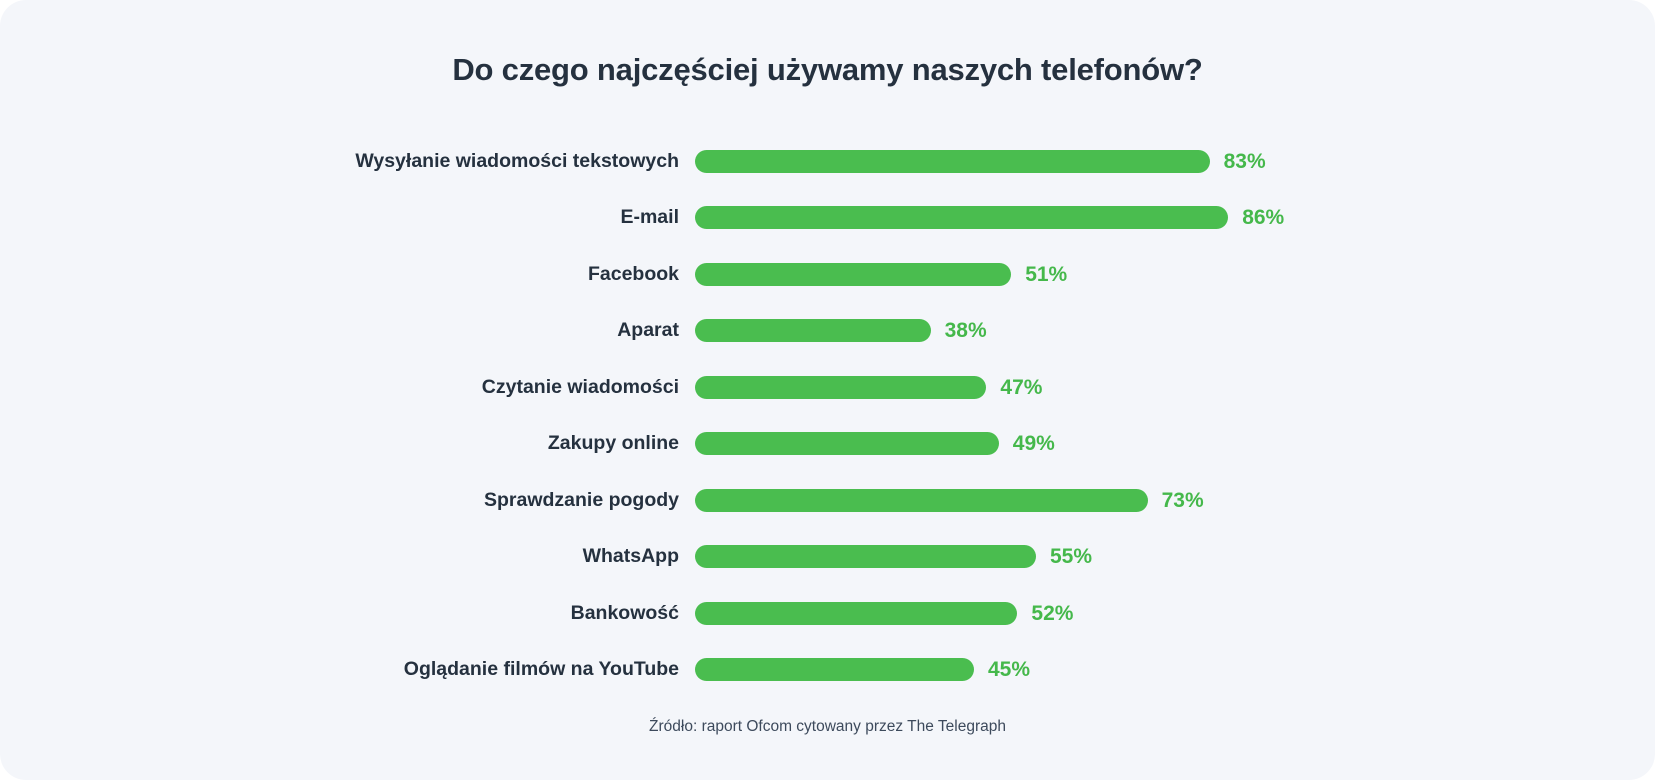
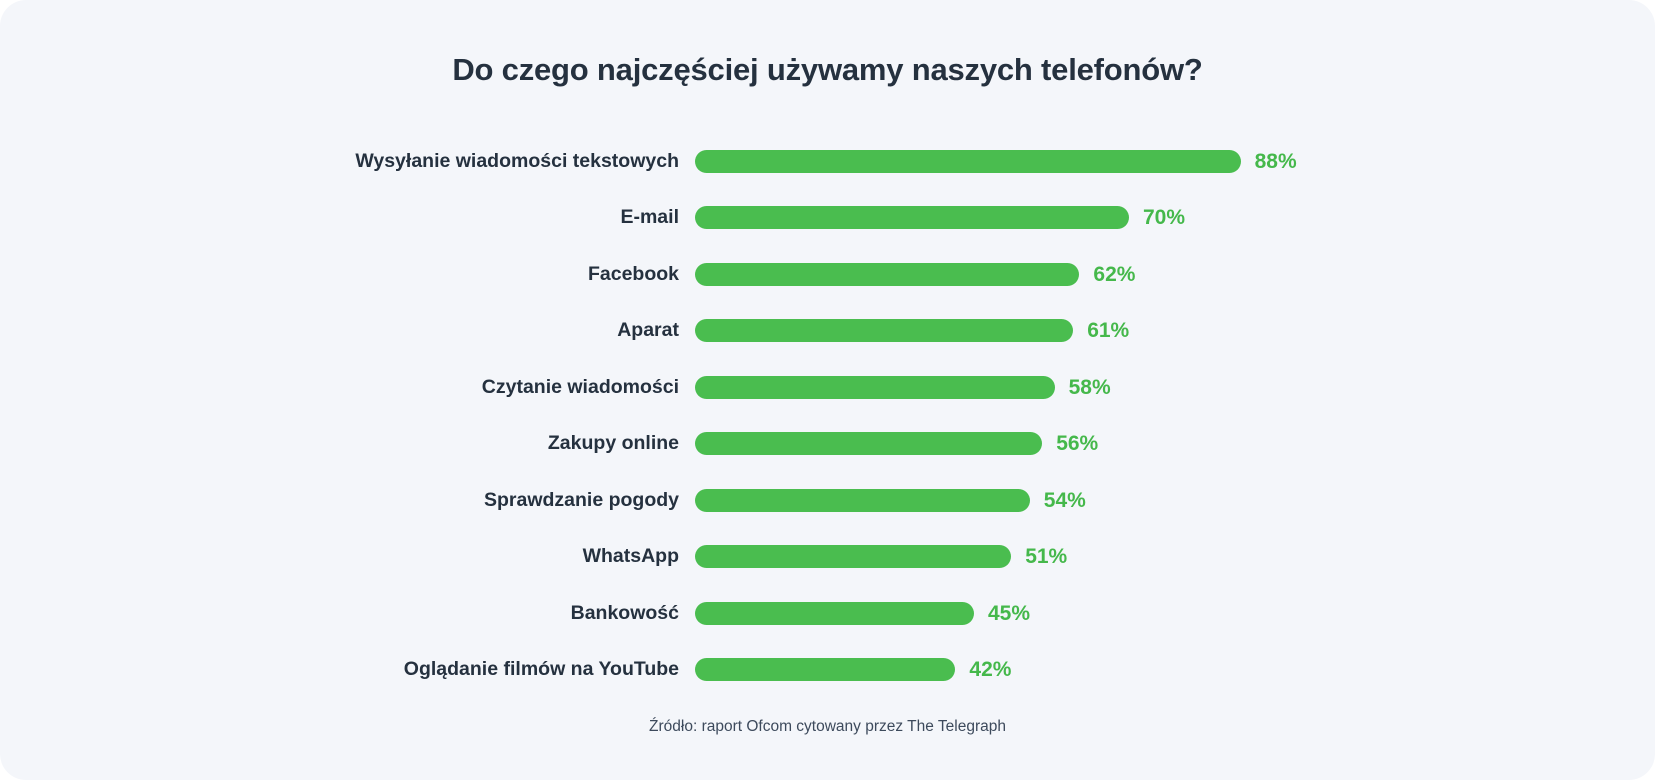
Wysyłanie wiadomości tekstowych: 83% -> 88%
E-mail: 86% -> 70%
Facebook: 51% -> 62%
Aparat: 38% -> 61%
Czytanie wiadomości: 47% -> 58%
Zakupy online: 49% -> 56%
Sprawdzanie pogody: 73% -> 54%
WhatsApp: 55% -> 51%
Bankowość: 52% -> 45%
Oglądanie filmów na YouTube: 45% -> 42%
